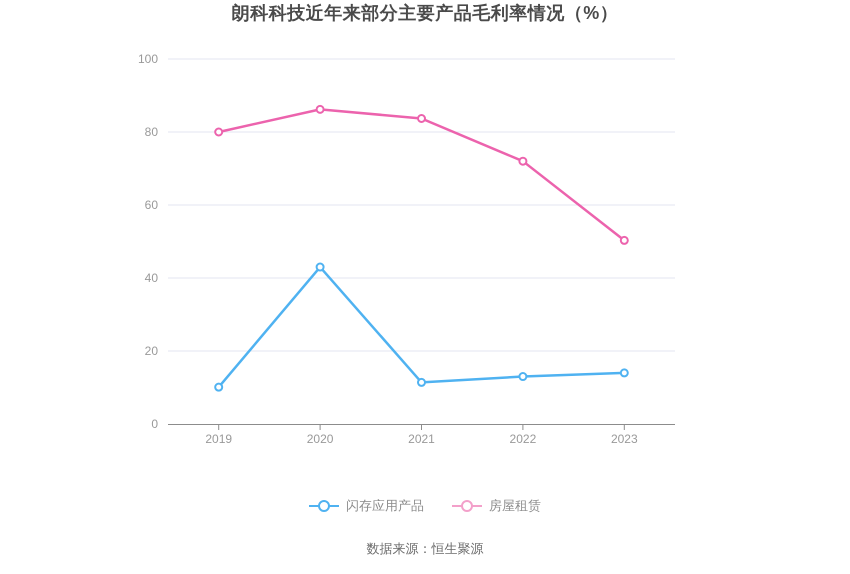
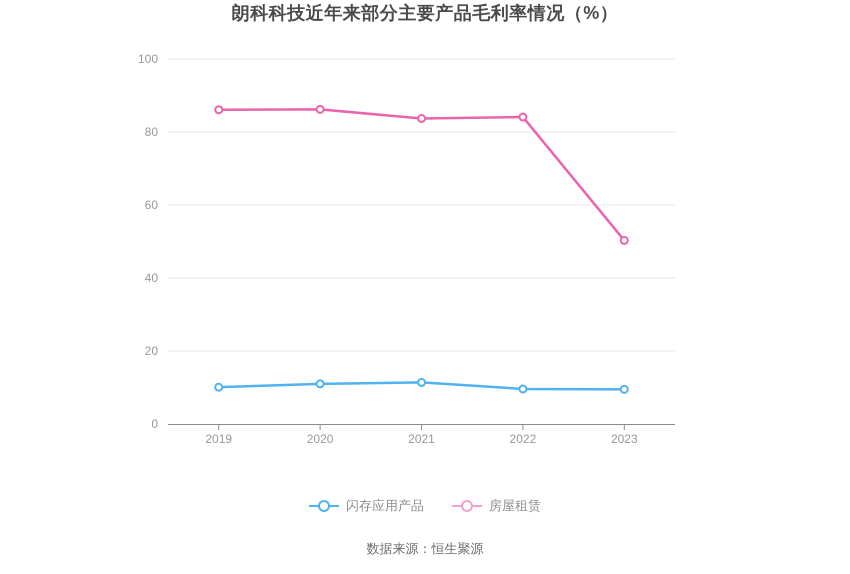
房屋租赁/2019: 80 -> 86
闪存应用产品/2020: 43 -> 11
闪存应用产品/2022: 13 -> 10
房屋租赁/2022: 72 -> 84
闪存应用产品/2023: 14 -> 10
